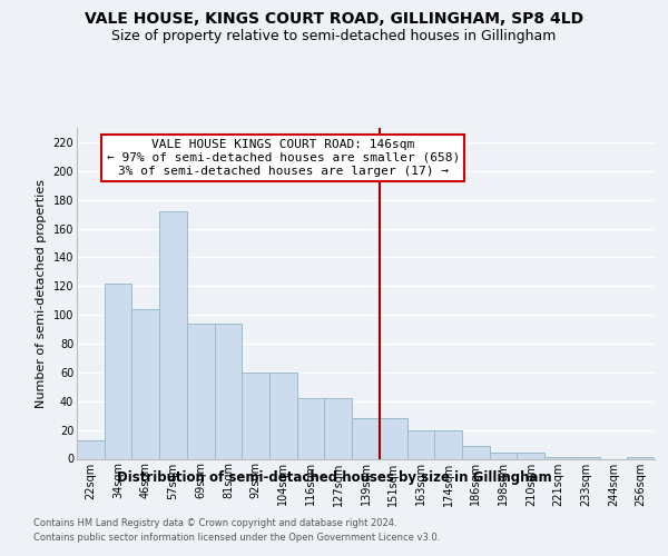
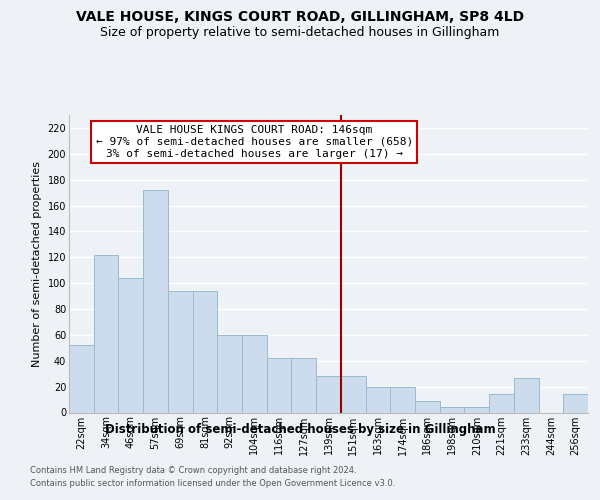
22sqm: 13 -> 52
221sqm: 1 -> 14
233sqm: 1 -> 27
256sqm: 1 -> 14
